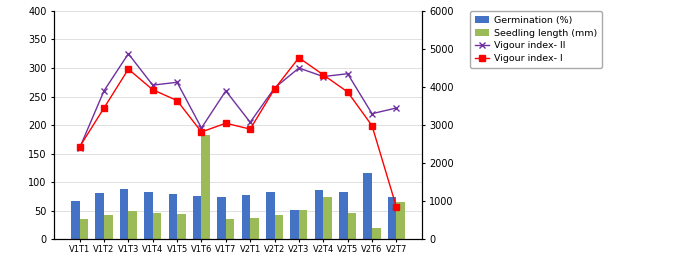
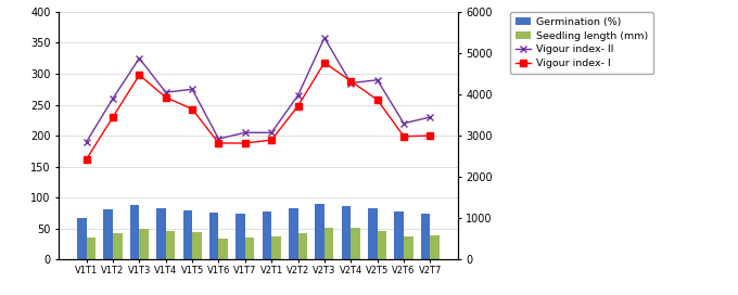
Vigour index- II/V1T1: 2400 -> 2850
Seedling length (mm)/V1T6: 182 -> 34
Vigour index- II/V1T7: 3900 -> 3080
Vigour index- I/V1T7: 3050 -> 2820
Vigour index- I/V2T2: 3950 -> 3720
Germination (%)/V2T3: 52 -> 90
Vigour index- II/V2T3: 4500 -> 5370
Seedling length (mm)/V2T4: 74 -> 51
Germination (%)/V2T6: 116 -> 77
Seedling length (mm)/V2T6: 20 -> 38
Vigour index- I/V2T7: 850 -> 3000
Seedling length (mm)/V2T7: 66 -> 40
